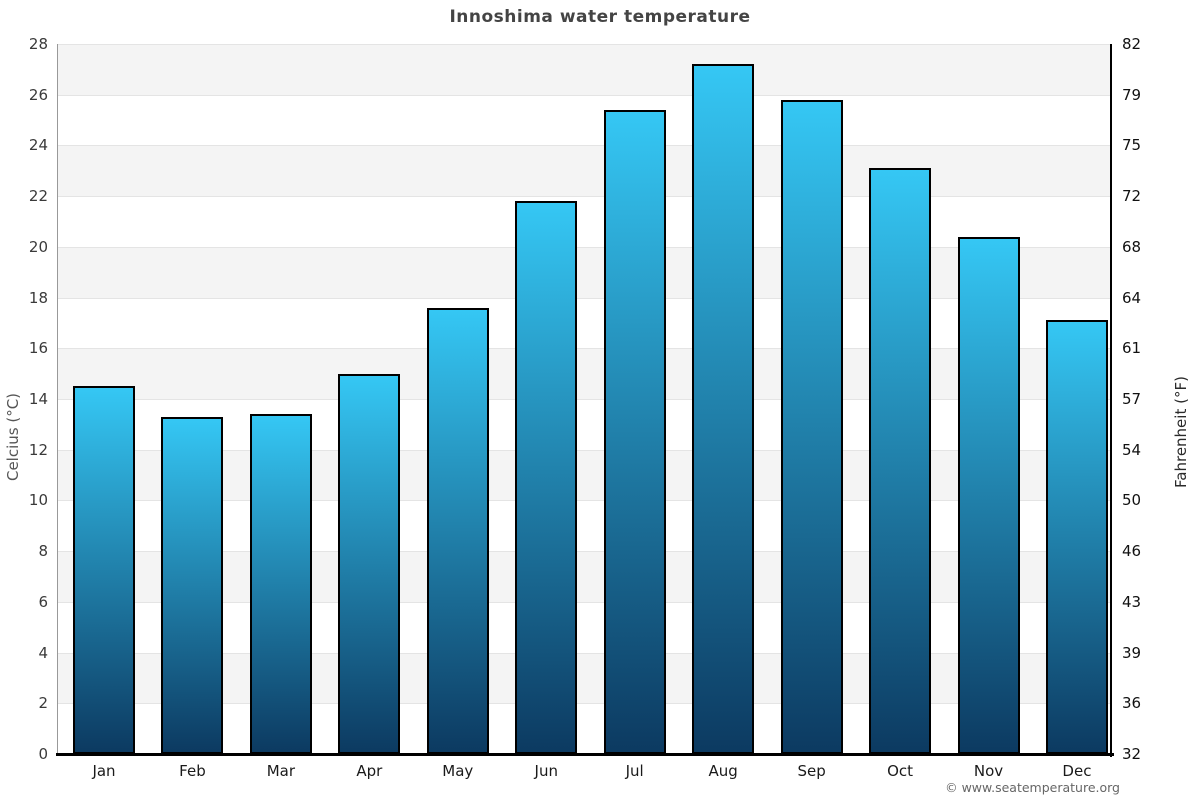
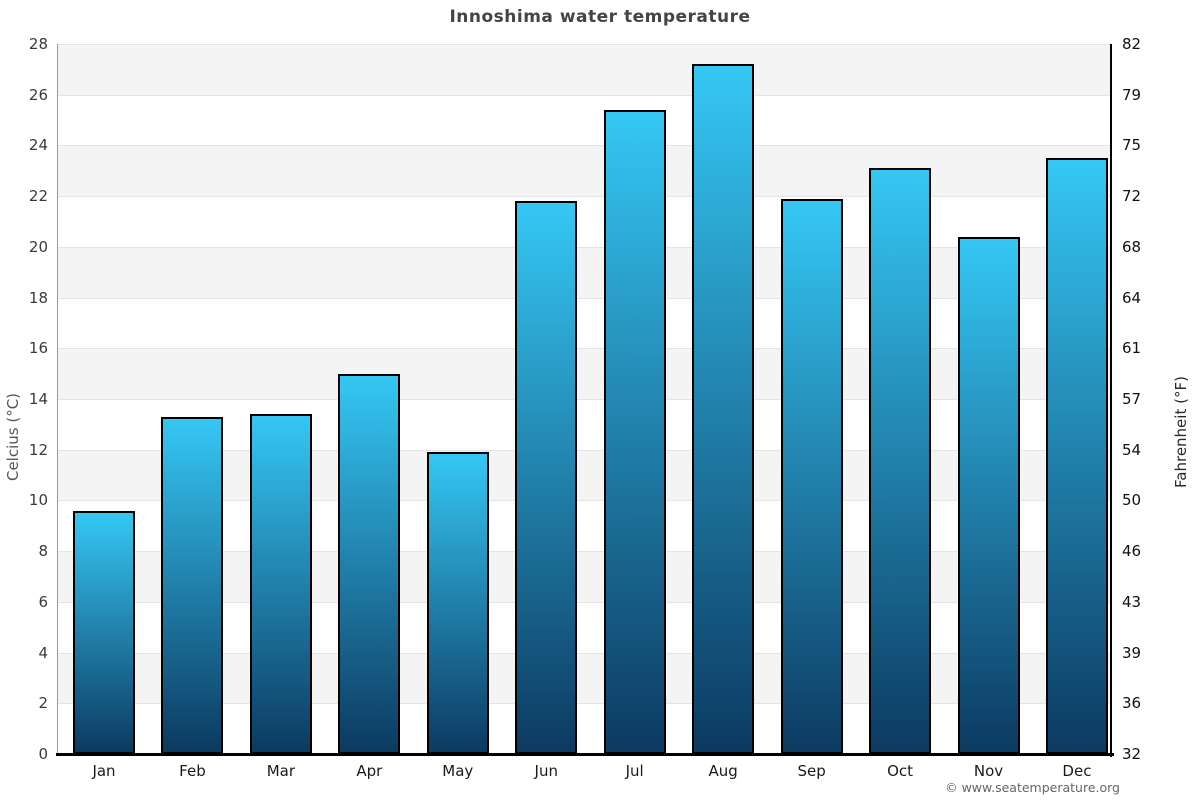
Jan: 14.5 -> 9.6
May: 17.6 -> 11.9
Sep: 25.8 -> 21.9
Dec: 17.1 -> 23.5
